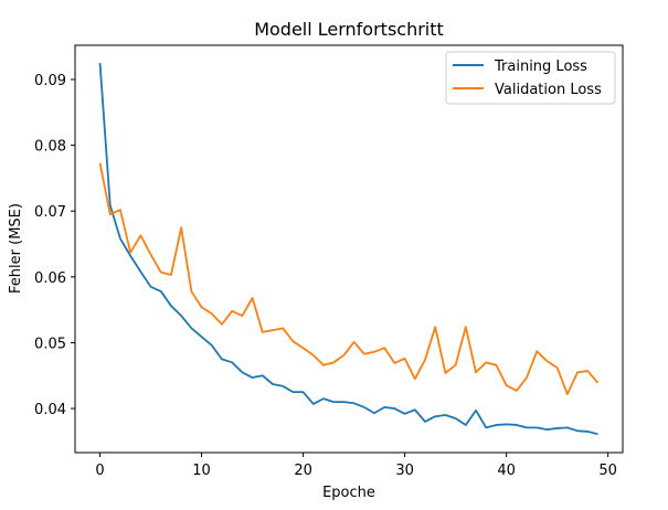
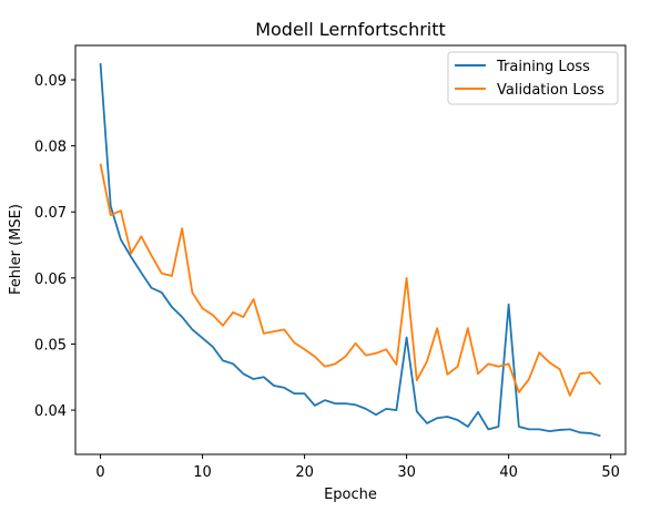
Training Loss/30: 0.039 -> 0.051
Validation Loss/30: 0.048 -> 0.060
Training Loss/40: 0.038 -> 0.056
Validation Loss/40: 0.043 -> 0.047
